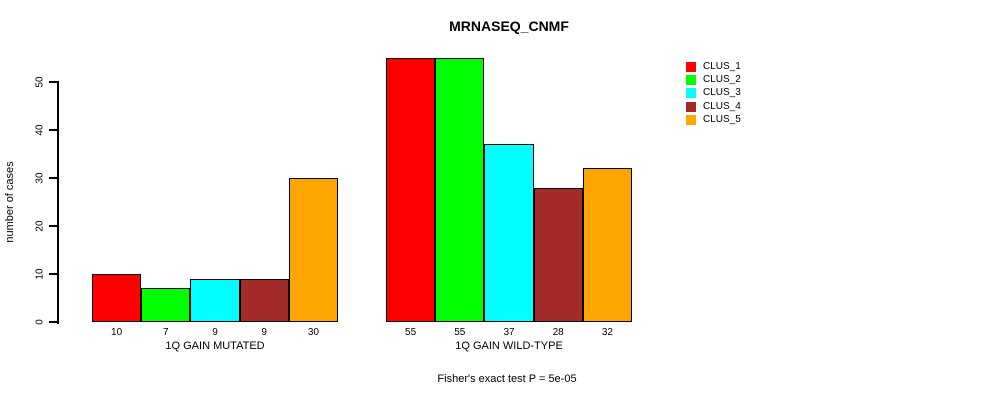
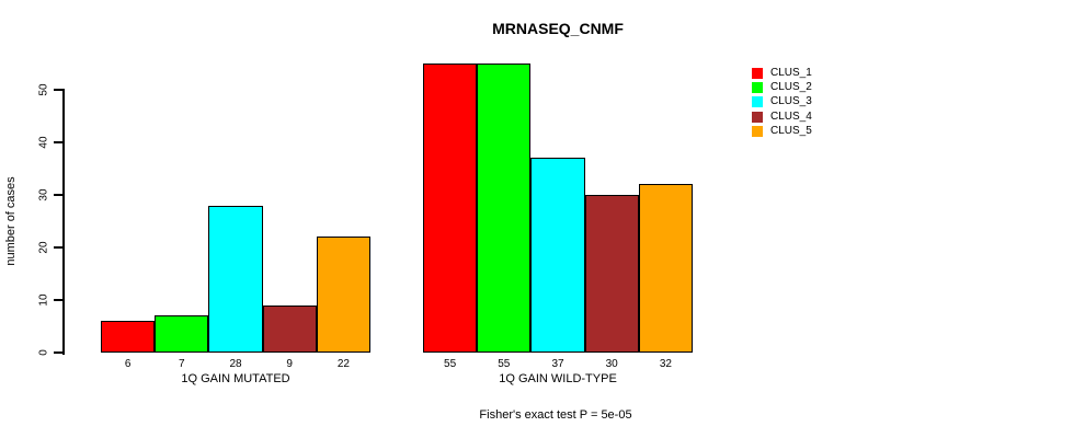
CLUS_1/1Q GAIN MUTATED: 10 -> 6
CLUS_3/1Q GAIN MUTATED: 9 -> 28
CLUS_5/1Q GAIN MUTATED: 30 -> 22
CLUS_4/1Q GAIN WILD-TYPE: 28 -> 30
